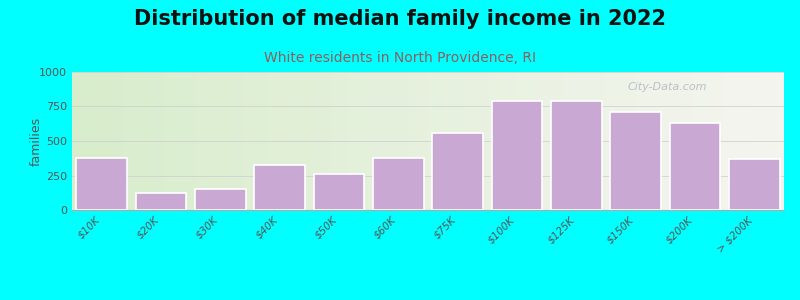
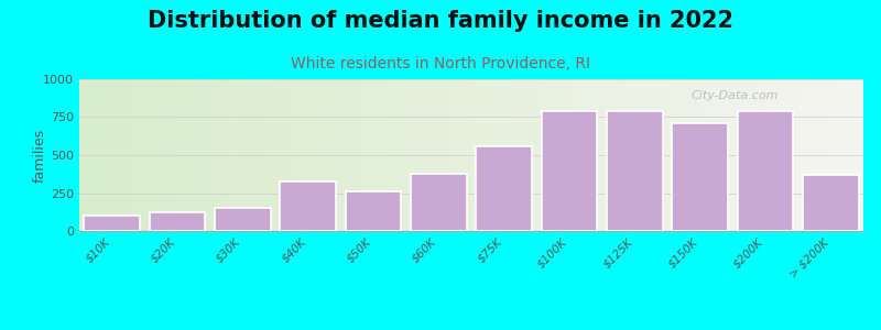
$10K: 380 -> 100
$200K: 630 -> 790
